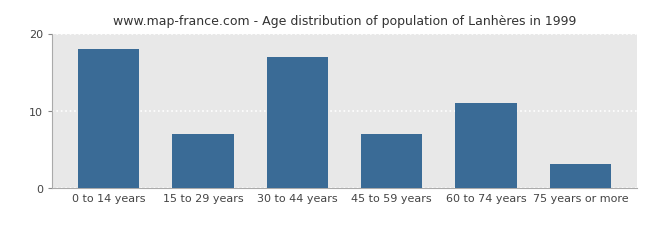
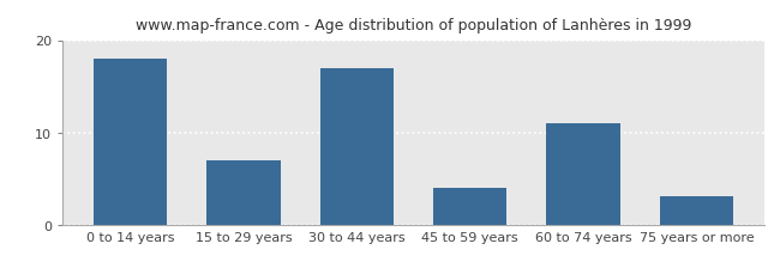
45 to 59 years: 7 -> 4
